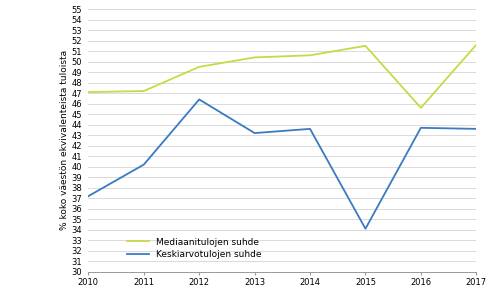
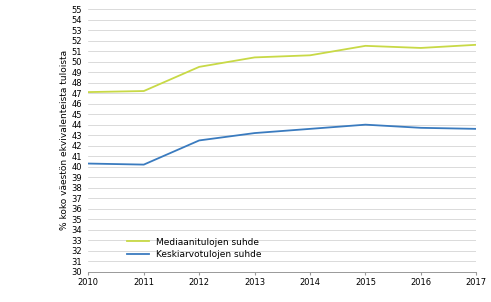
Keskiarvotulojen suhde/2010: 37.2 -> 40.3
Keskiarvotulojen suhde/2012: 46.4 -> 42.5
Keskiarvotulojen suhde/2015: 34.1 -> 44.0
Mediaanitulojen suhde/2016: 45.6 -> 51.3
